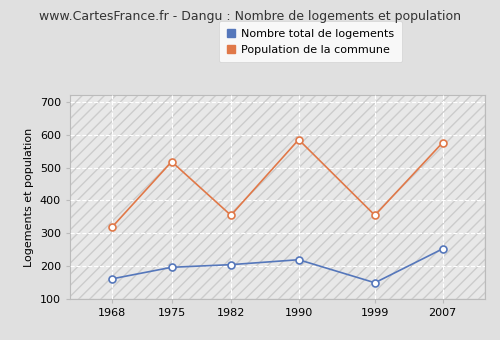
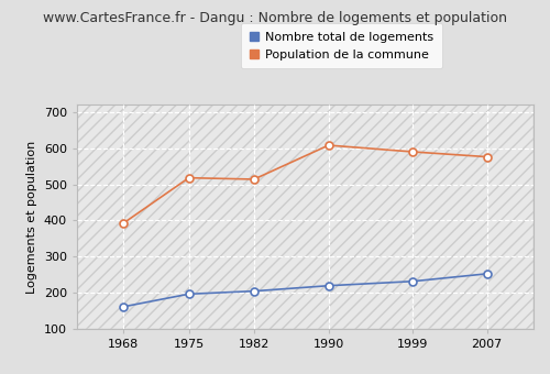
Population de la commune/1968: 320 -> 393
Population de la commune/1982: 355 -> 514
Population de la commune/1990: 585 -> 608
Nombre total de logements/1999: 150 -> 232
Population de la commune/1999: 355 -> 590
